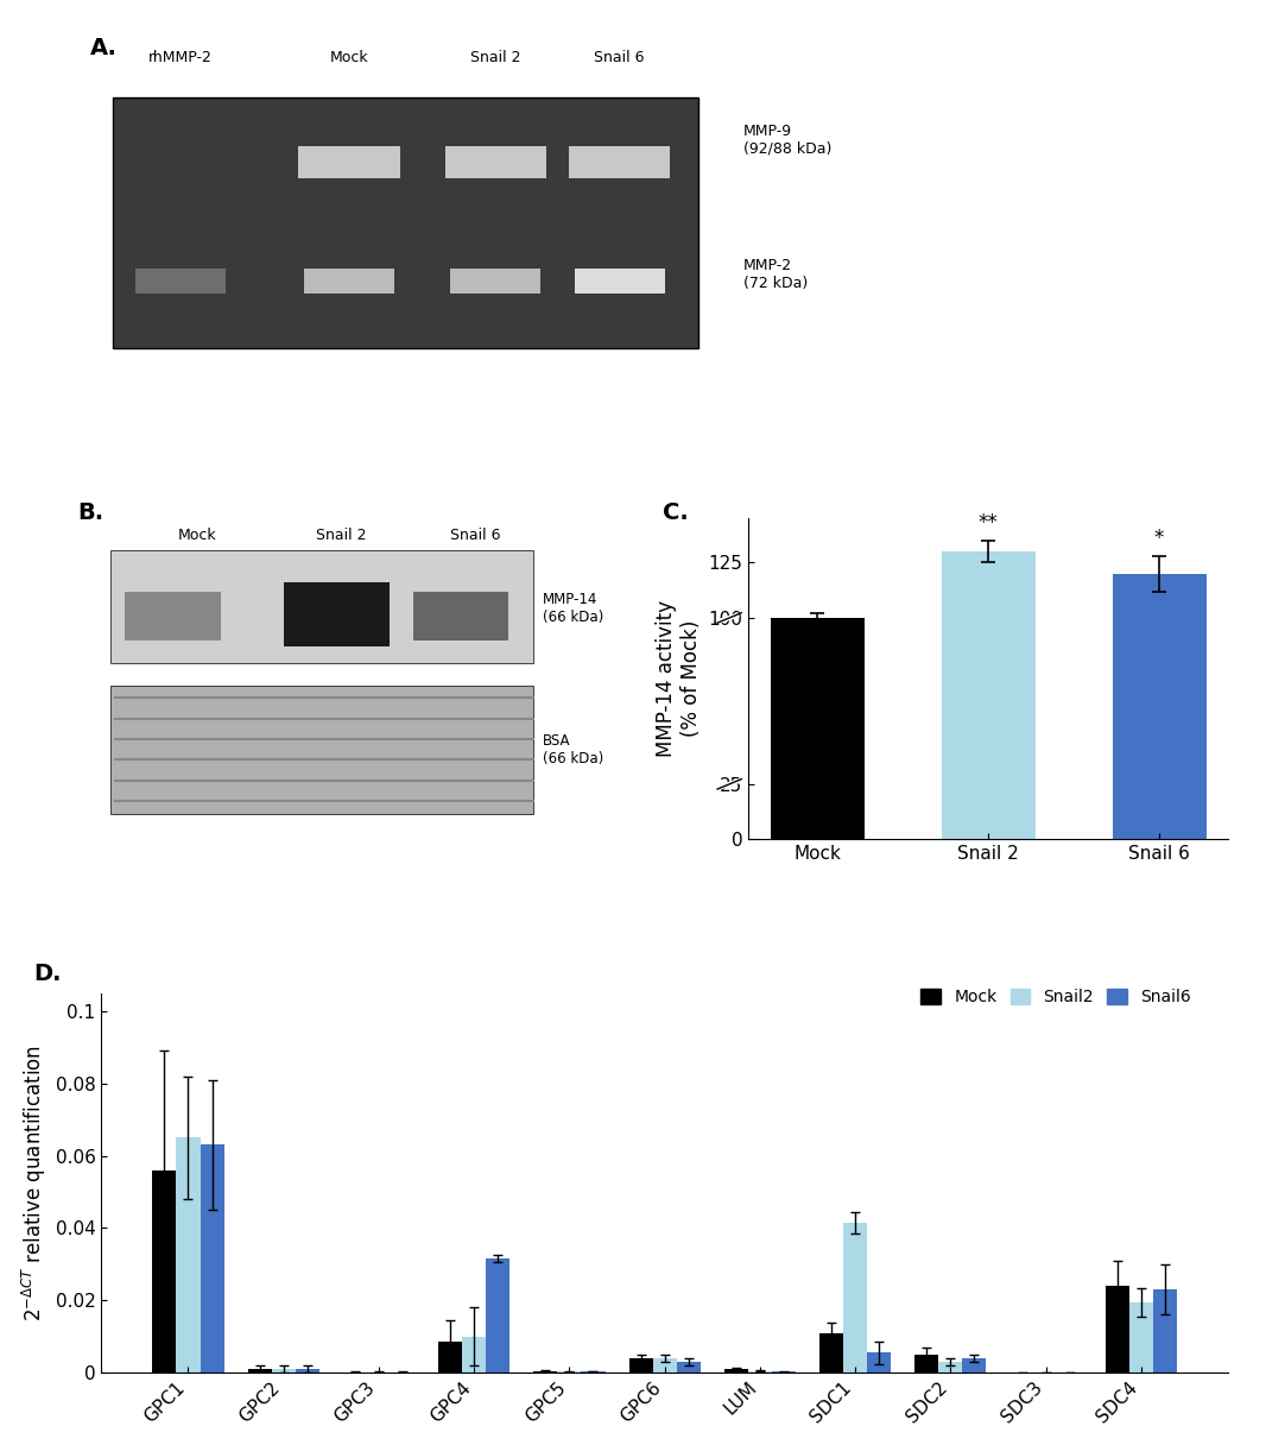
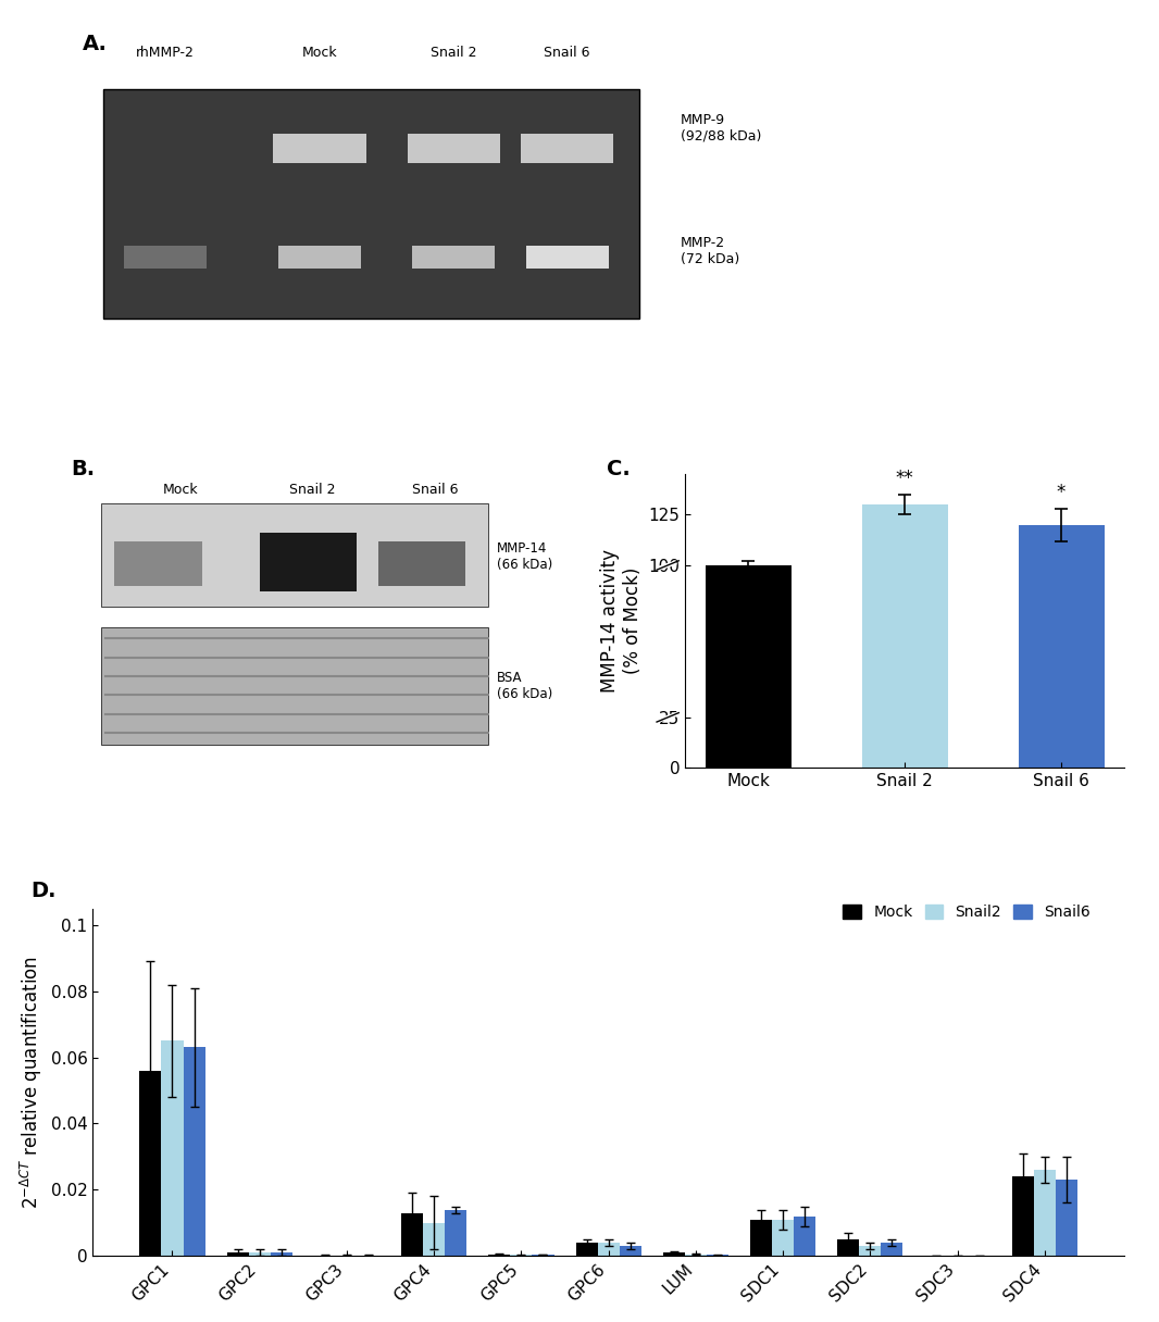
Mock/GPC4: 0.0085 -> 0.0130
Snail6/GPC4: 0.0315 -> 0.0140
Snail2/SDC1: 0.0415 -> 0.0110
Snail6/SDC1: 0.0055 -> 0.0120
Snail2/SDC4: 0.0195 -> 0.0260
